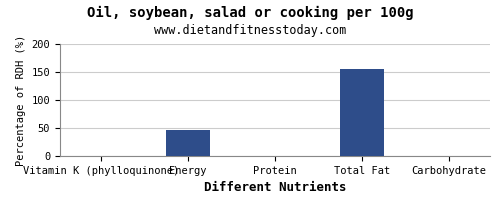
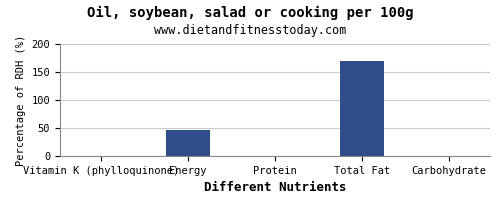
Total Fat: 155 -> 170
